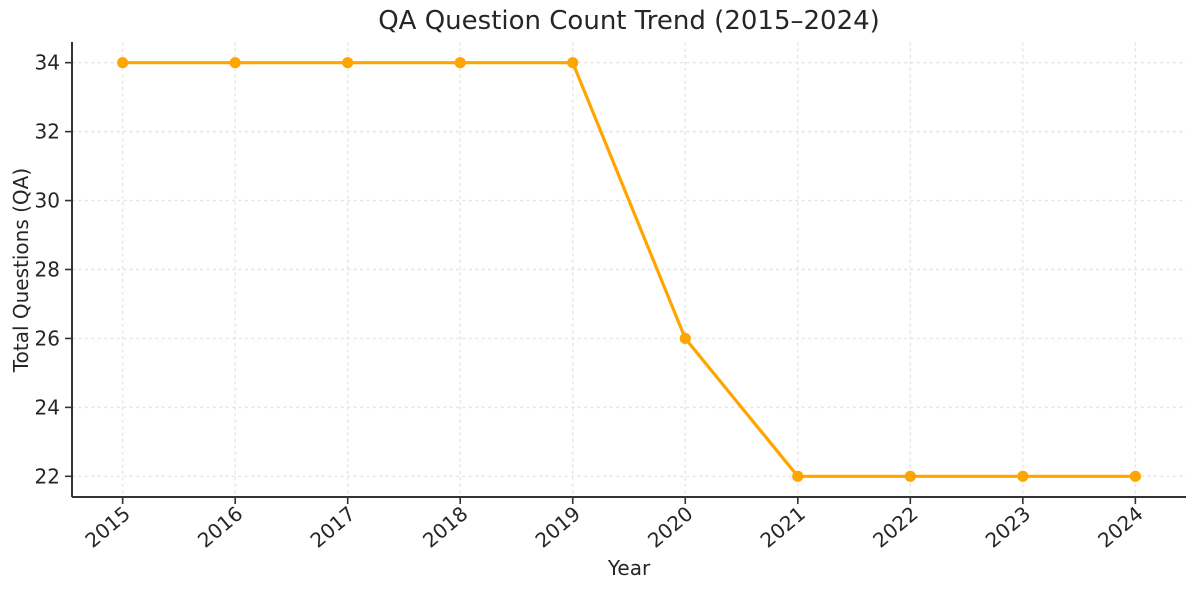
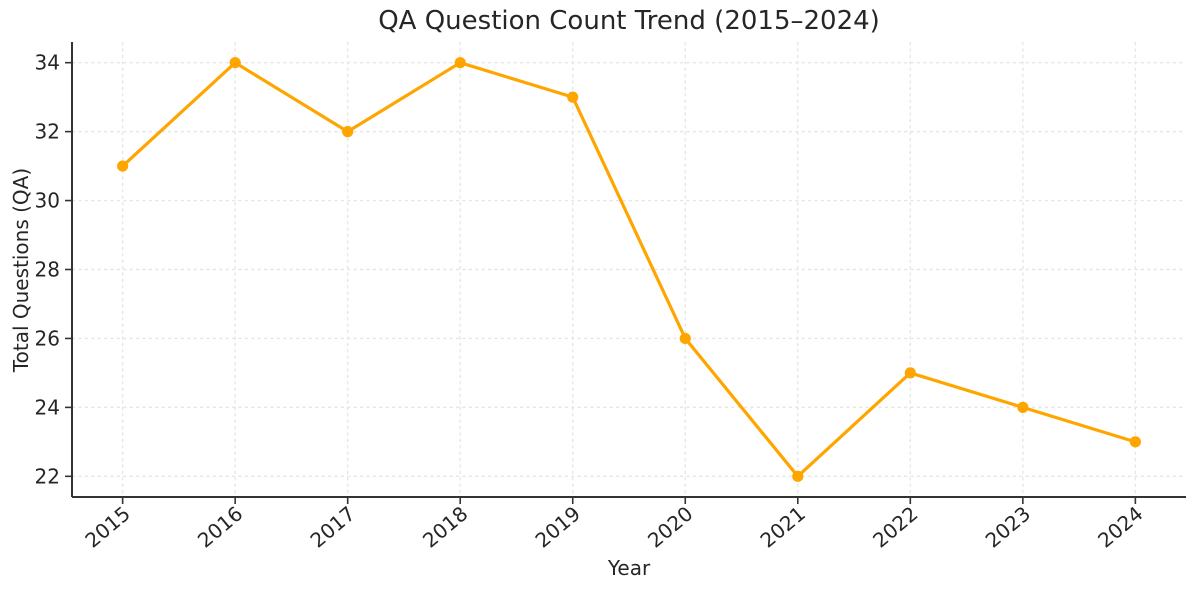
2015: 34 -> 31
2017: 34 -> 32
2019: 34 -> 33
2022: 22 -> 25
2023: 22 -> 24
2024: 22 -> 23
